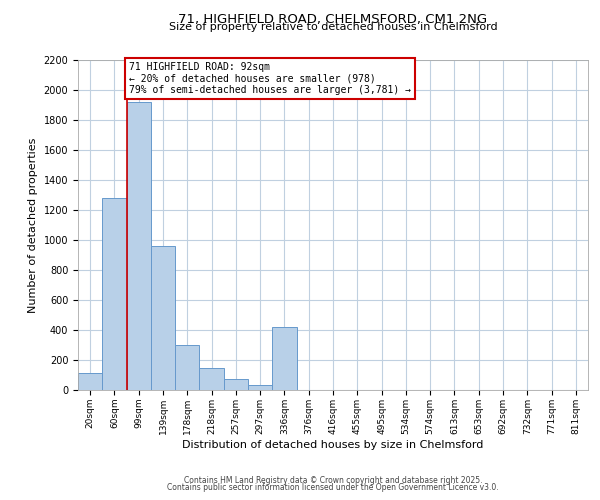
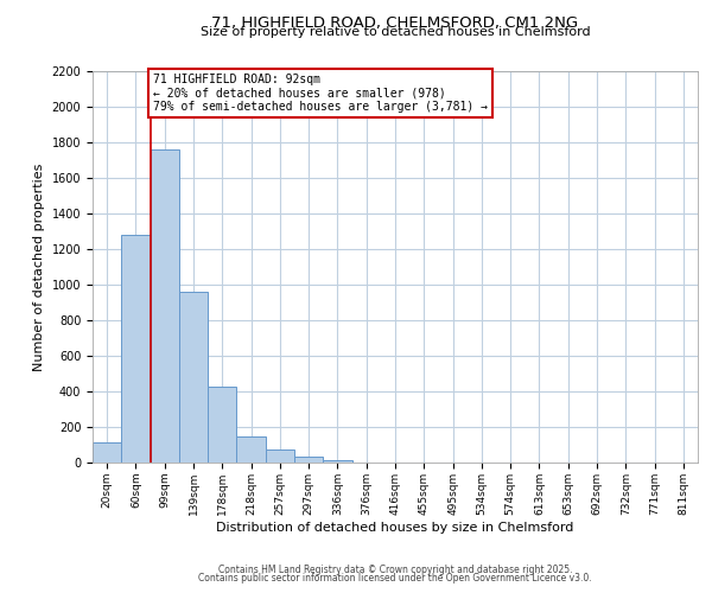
99sqm: 1920 -> 1760
178sqm: 300 -> 430
336sqm: 420 -> 20
